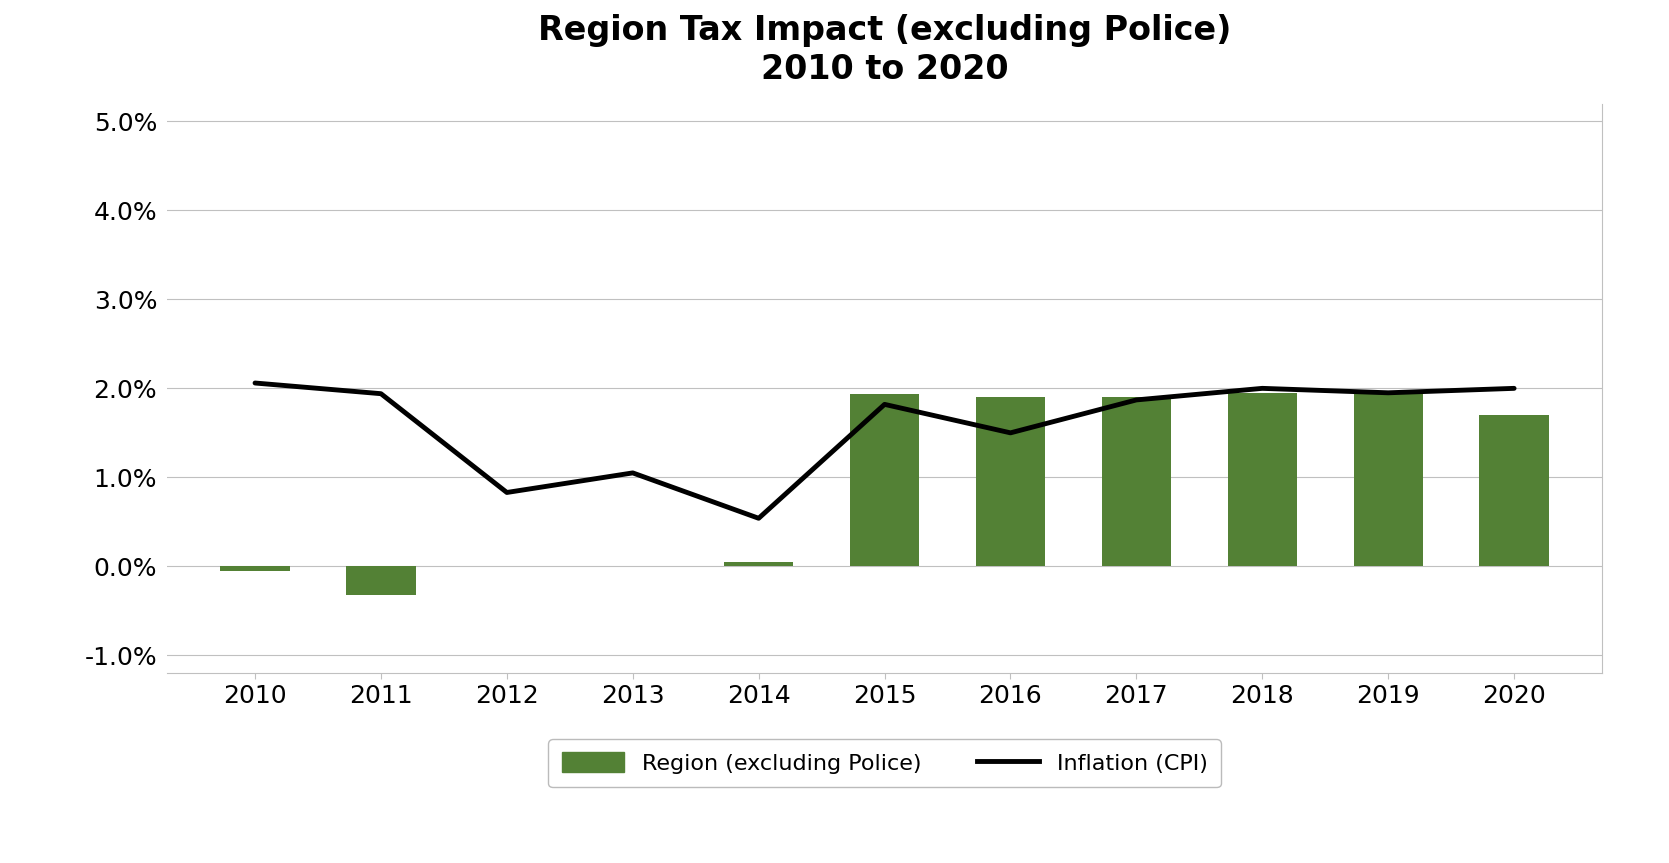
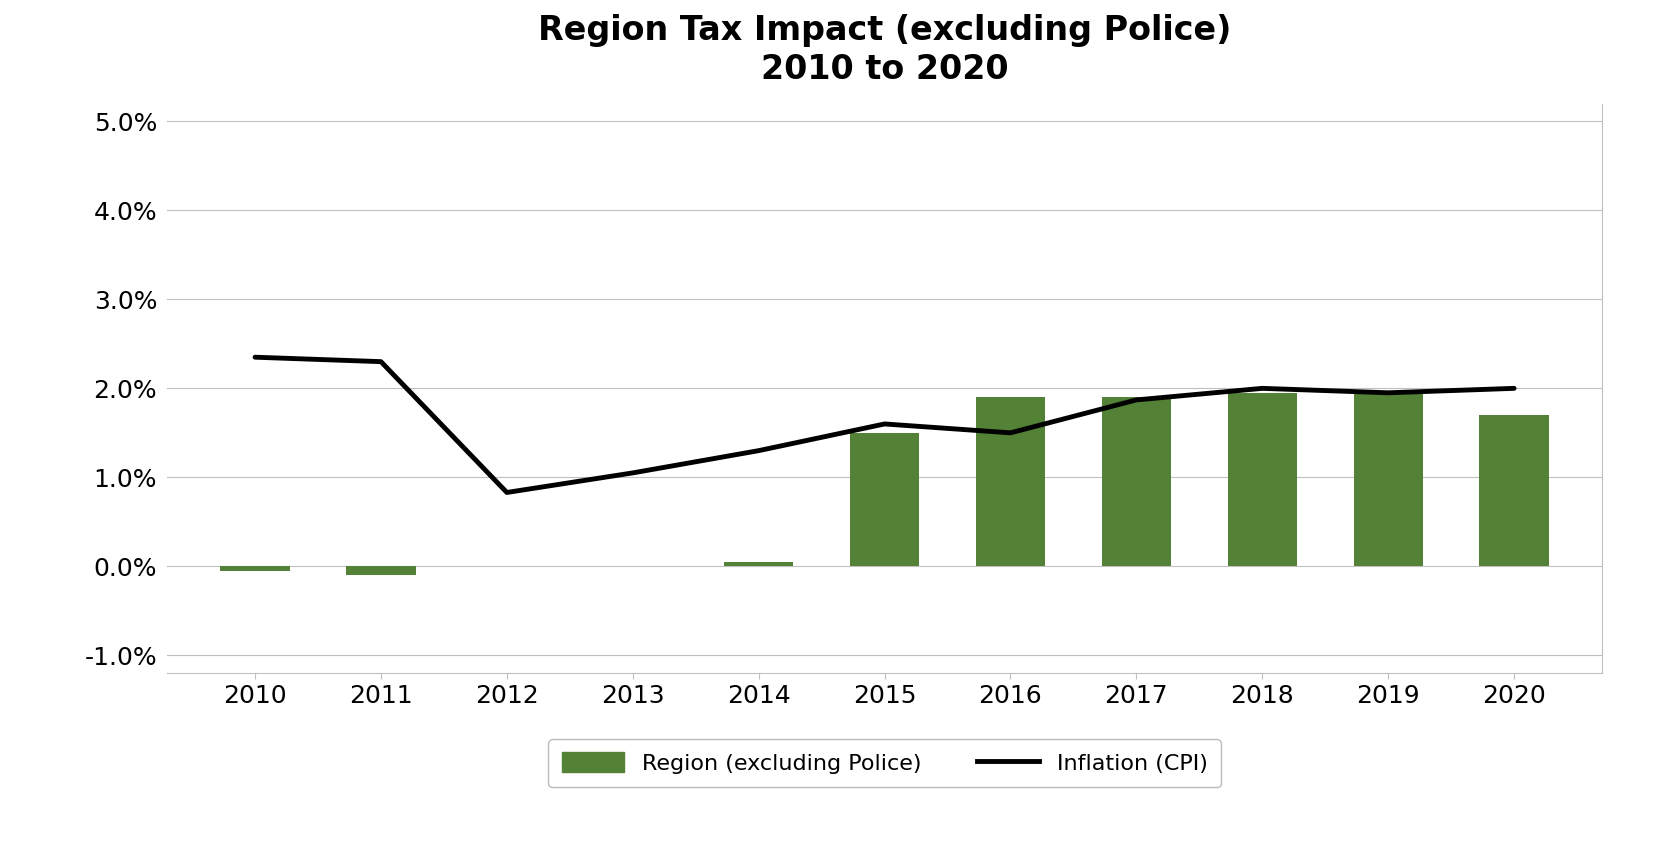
Inflation (CPI)/2010: 2.06% -> 2.35%
Region (excluding Police)/2011: -0.32% -> -0.10%
Inflation (CPI)/2011: 1.94% -> 2.30%
Inflation (CPI)/2014: 0.54% -> 1.30%
Region (excluding Police)/2015: 1.94% -> 1.50%
Inflation (CPI)/2015: 1.82% -> 1.60%
